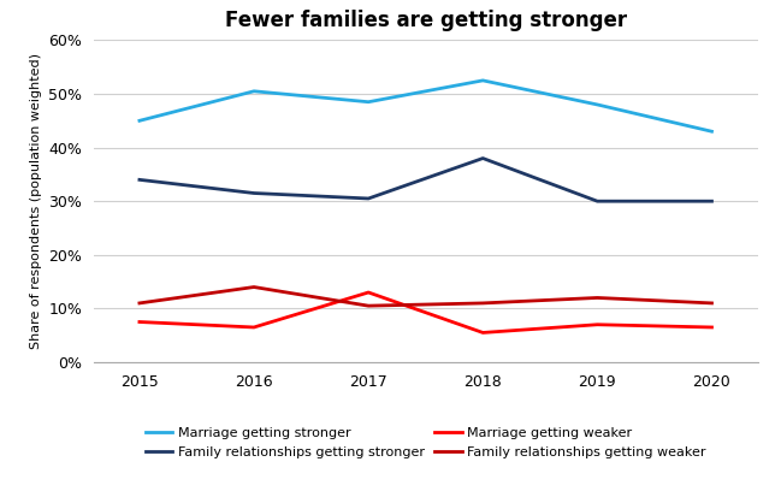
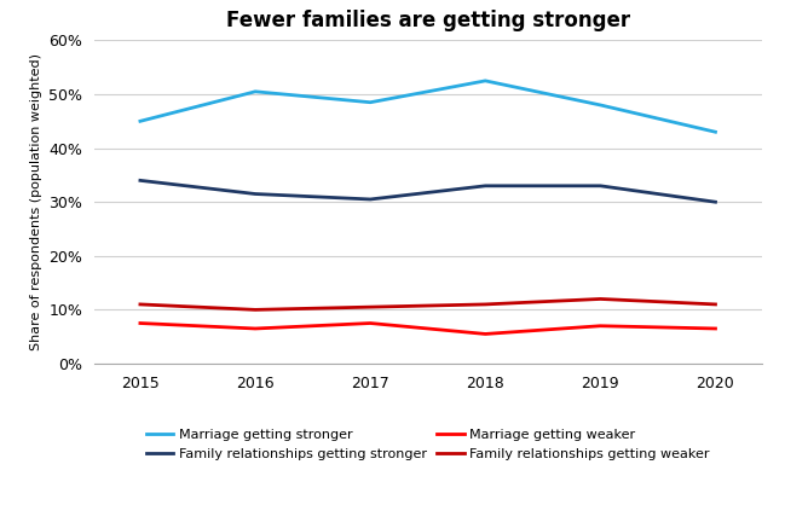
Family relationships getting weaker/2016: 14.0% -> 10.0%
Marriage getting weaker/2017: 13.0% -> 7.5%
Family relationships getting stronger/2018: 38.0% -> 33.0%
Family relationships getting stronger/2019: 30.0% -> 33.0%
